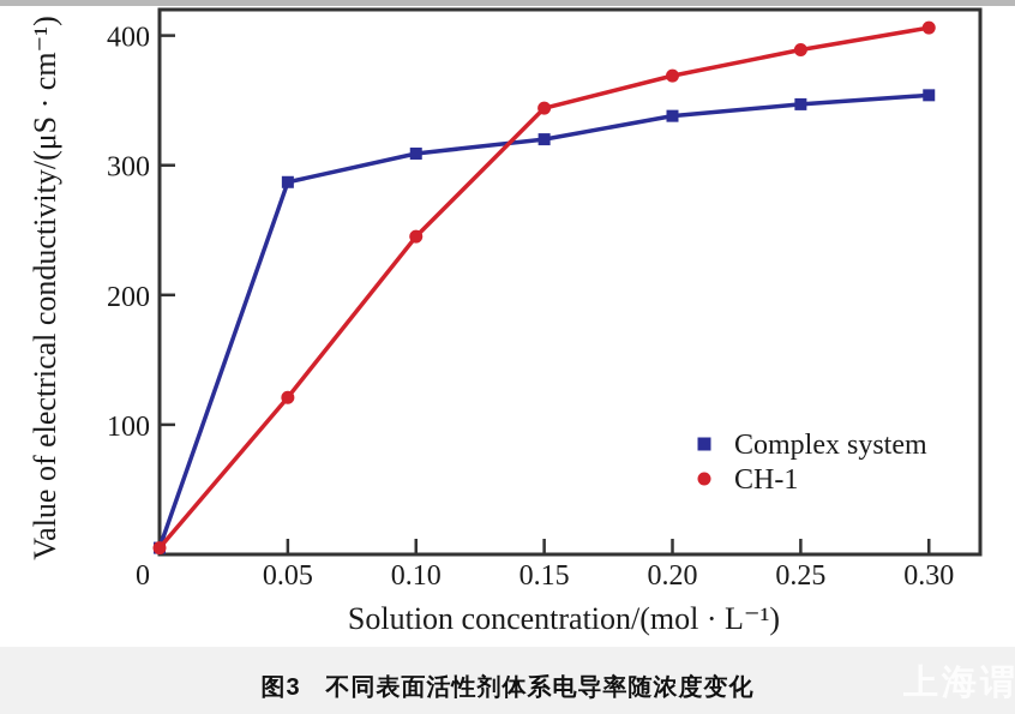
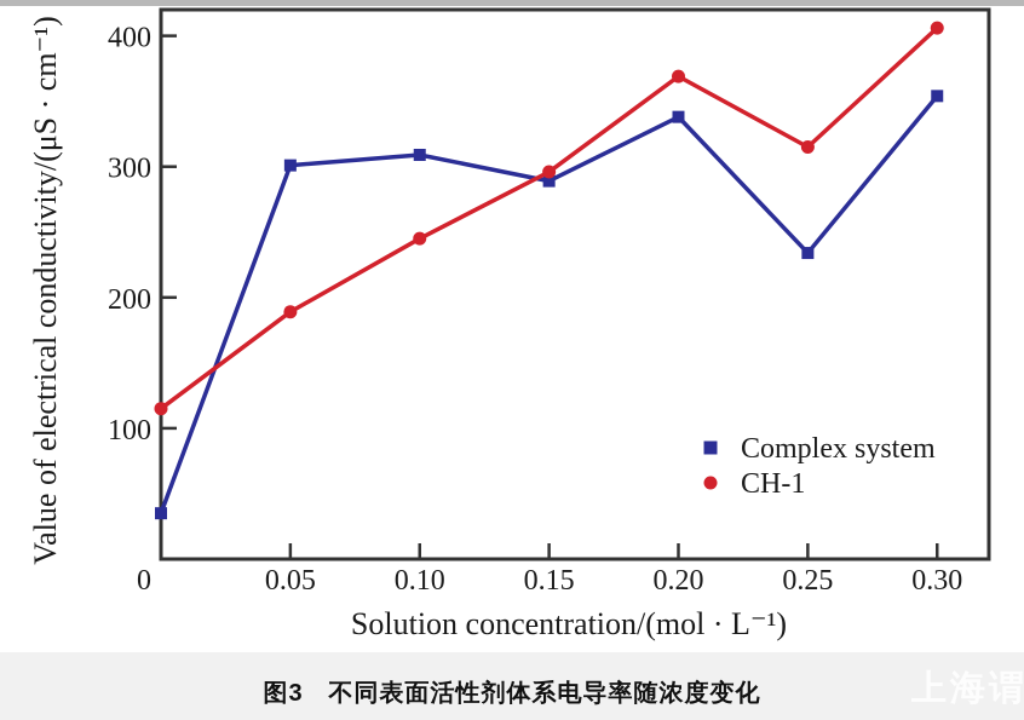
Complex system/0: 5 -> 35
CH-1/0: 5 -> 115
Complex system/0.05: 287 -> 301
CH-1/0.05: 121 -> 189
Complex system/0.15: 320 -> 289
CH-1/0.15: 344 -> 296
Complex system/0.25: 347 -> 234
CH-1/0.25: 389 -> 315
